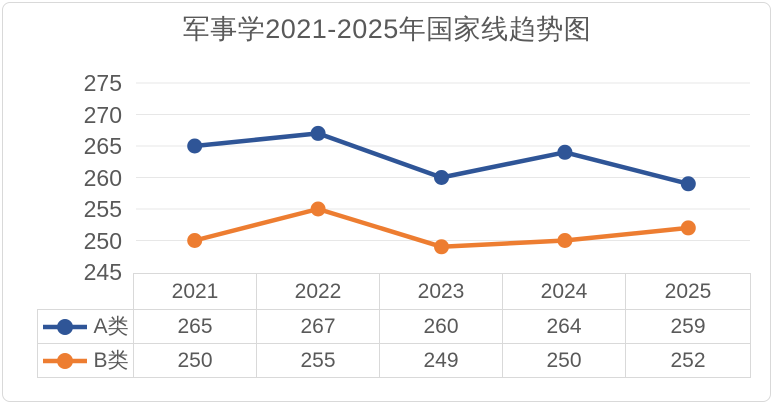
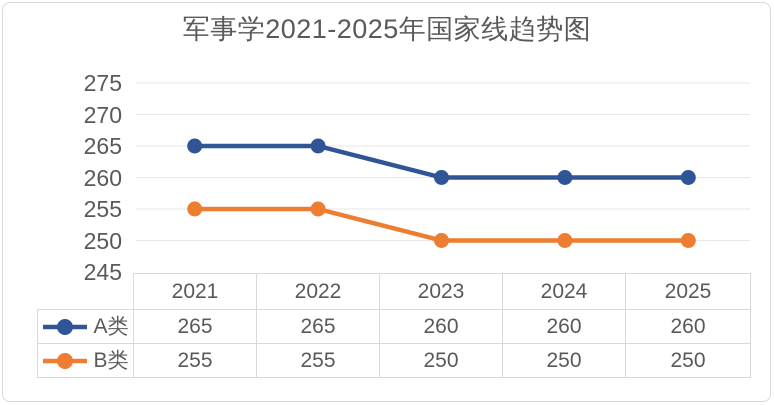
B类/2021: 250 -> 255
A类/2022: 267 -> 265
B类/2023: 249 -> 250
A类/2024: 264 -> 260
A类/2025: 259 -> 260
B类/2025: 252 -> 250
